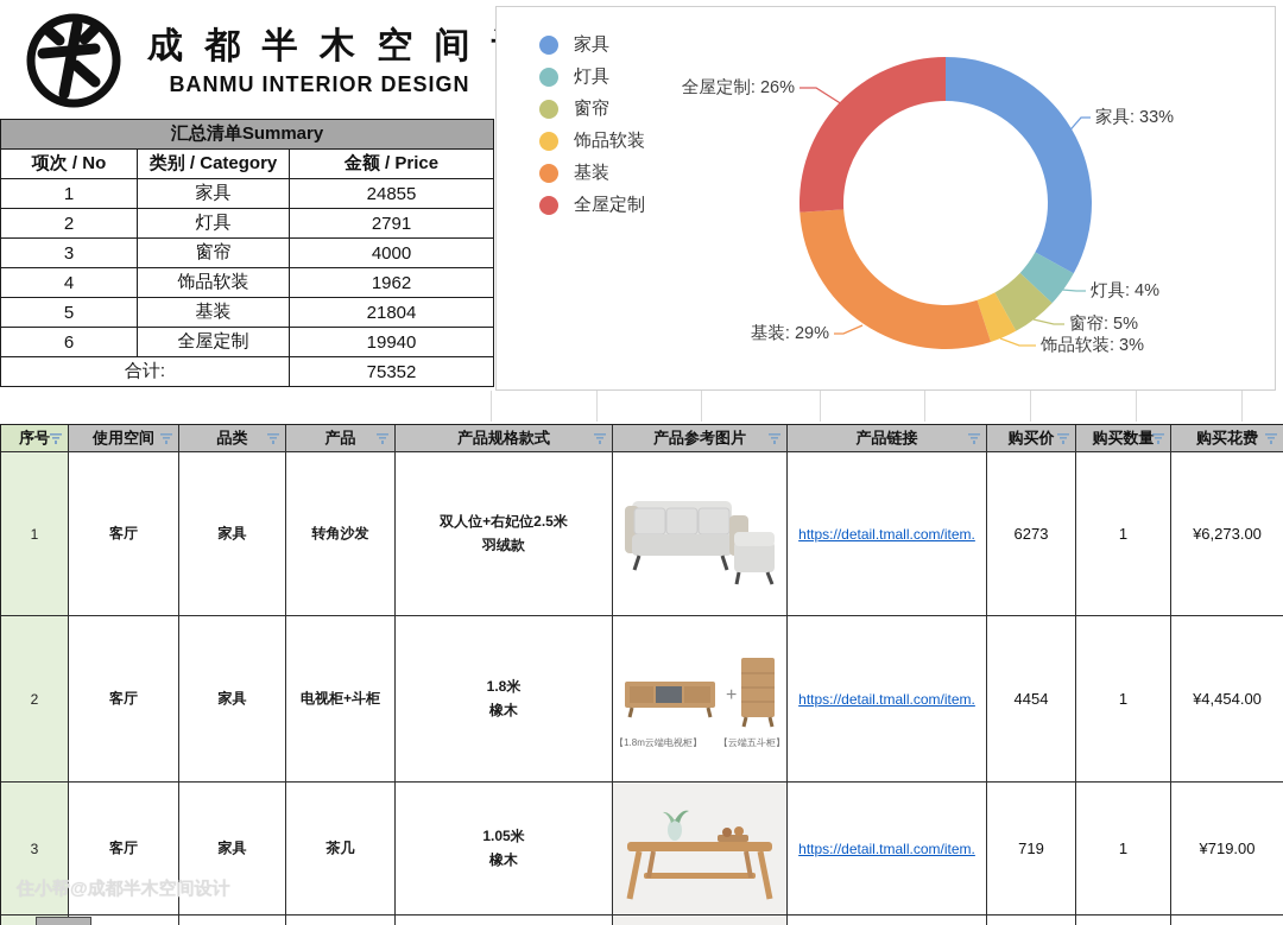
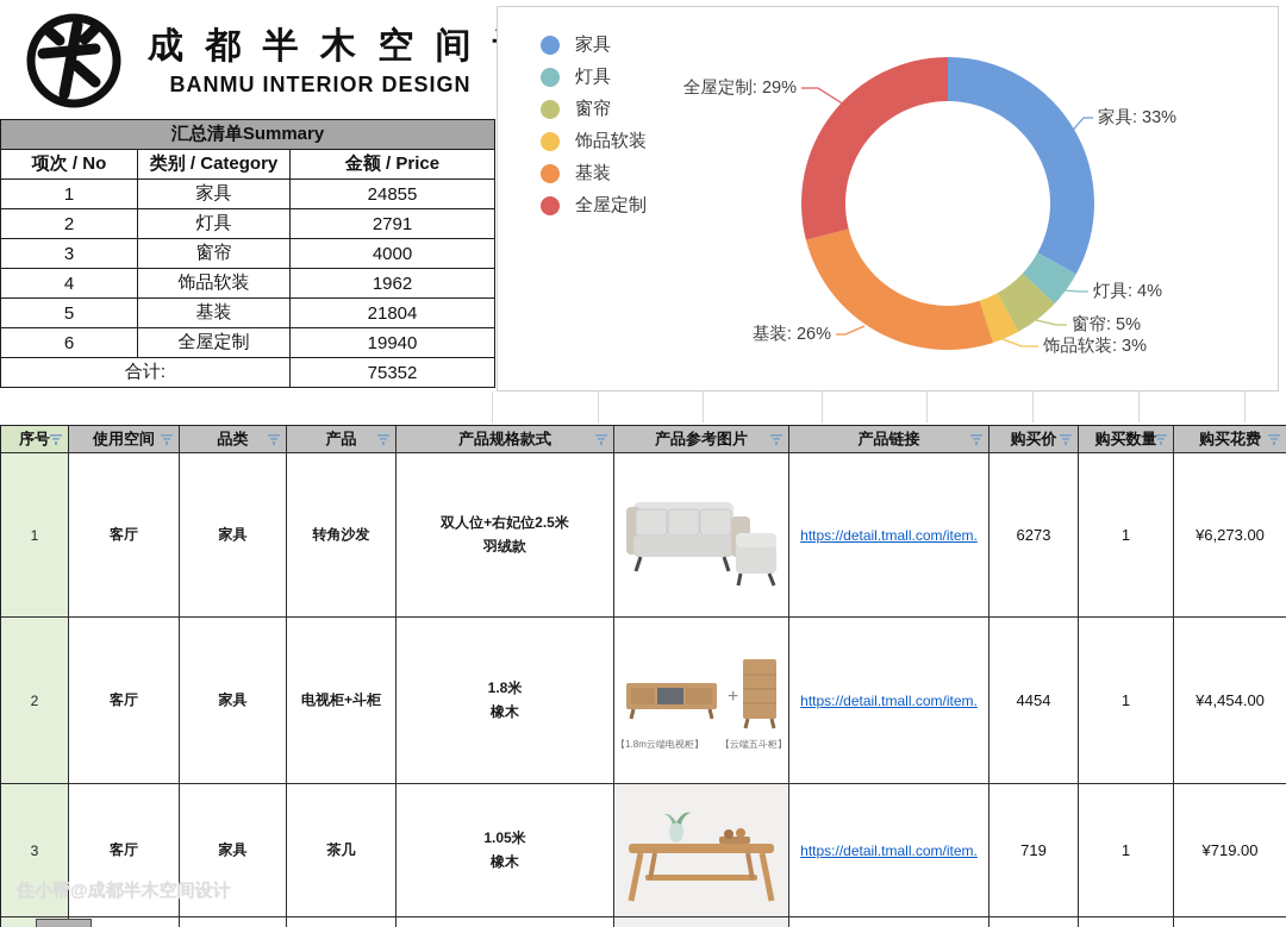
基装: 29% -> 26%
全屋定制: 26% -> 29%
